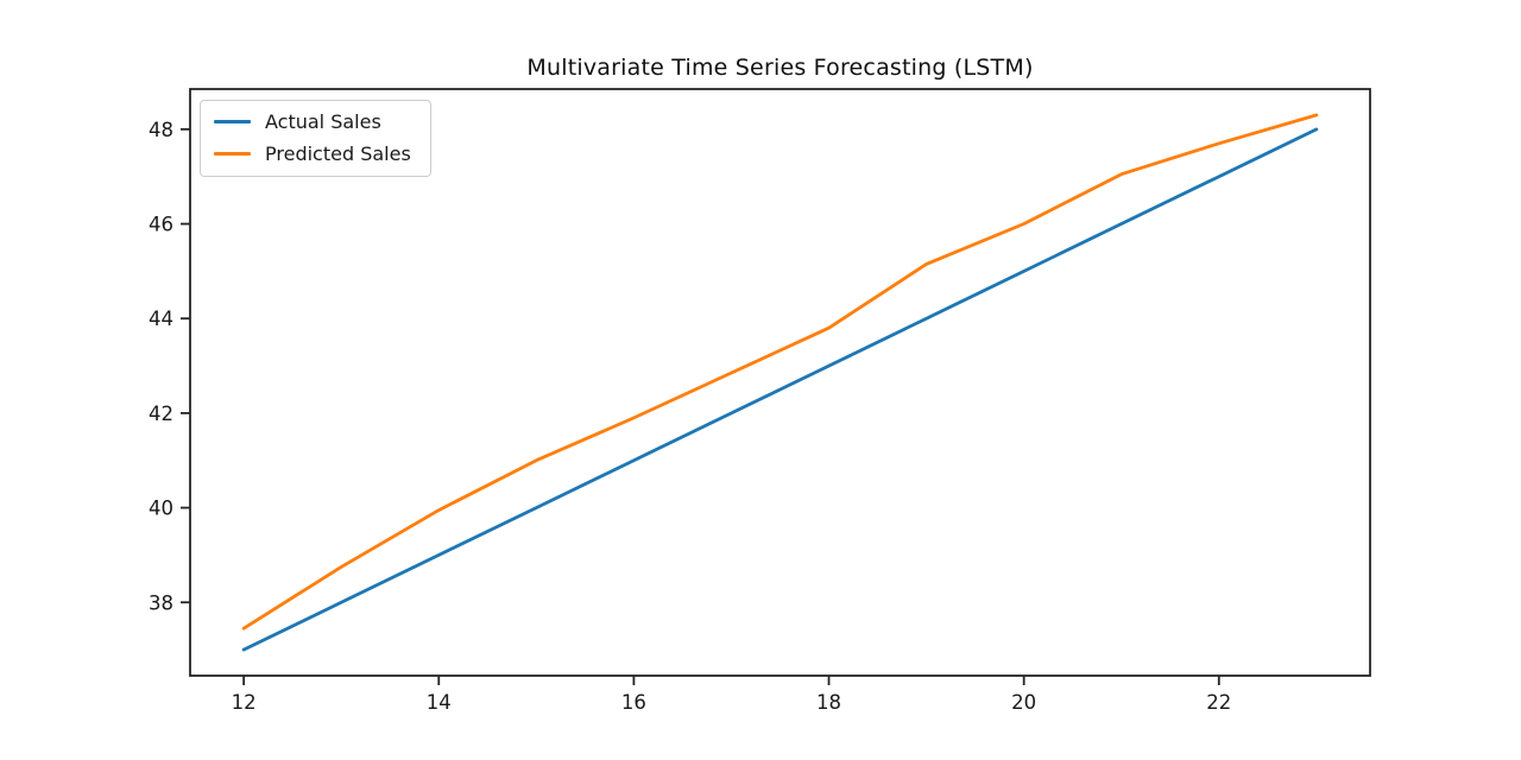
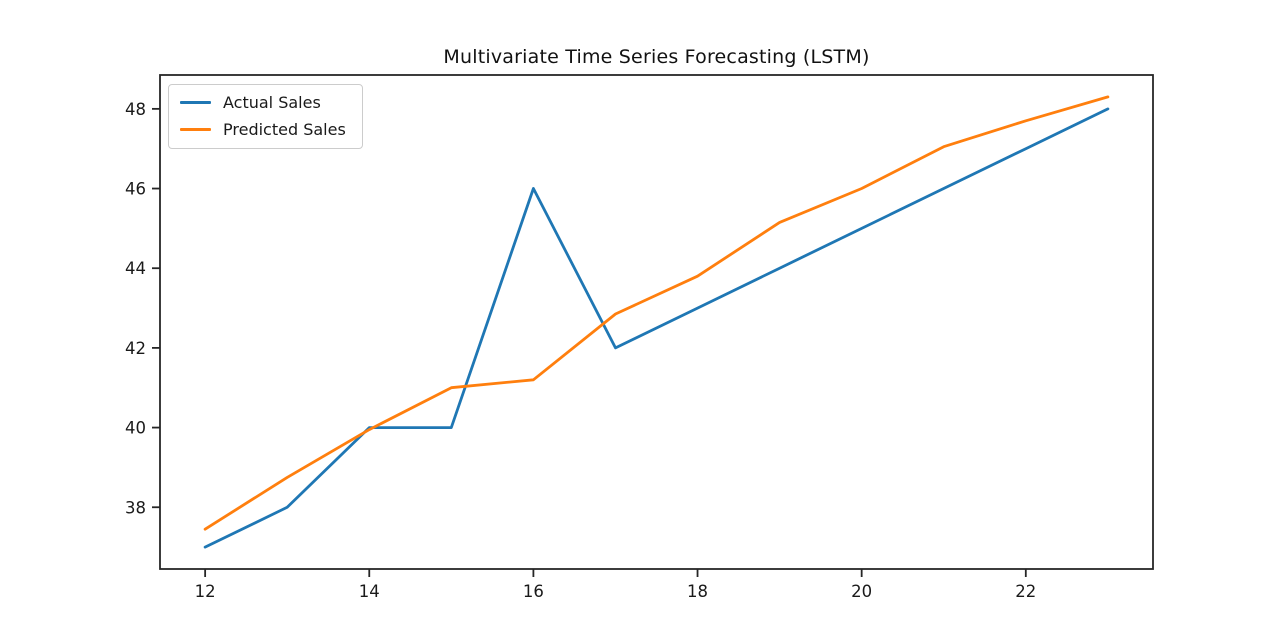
Actual Sales/14: 39 -> 40
Actual Sales/16: 41 -> 46
Predicted Sales/16: 41.9 -> 41.2
